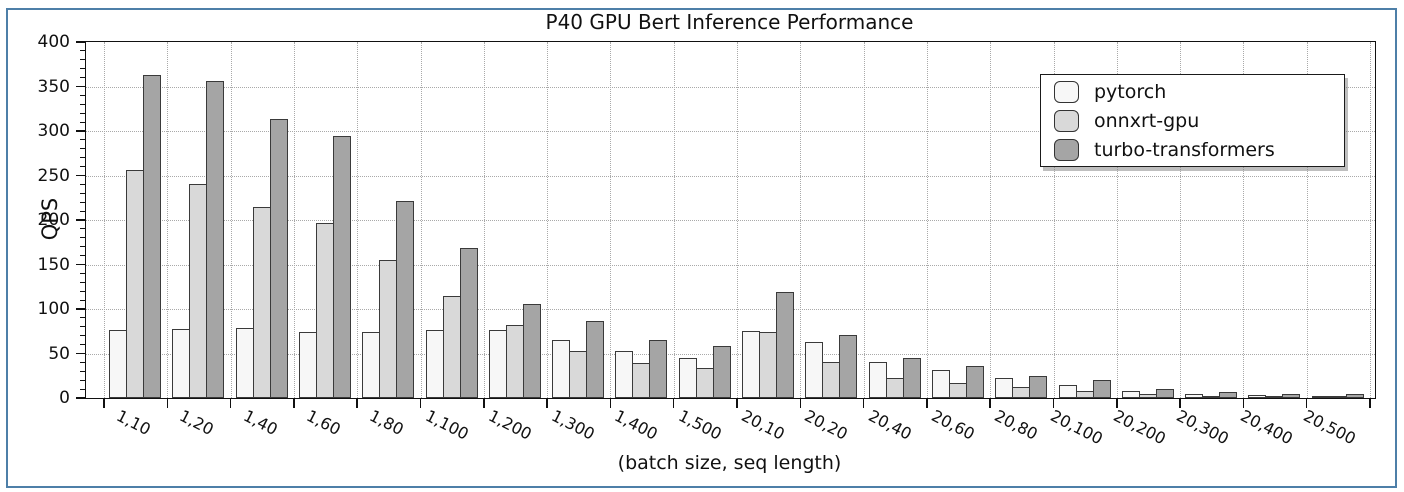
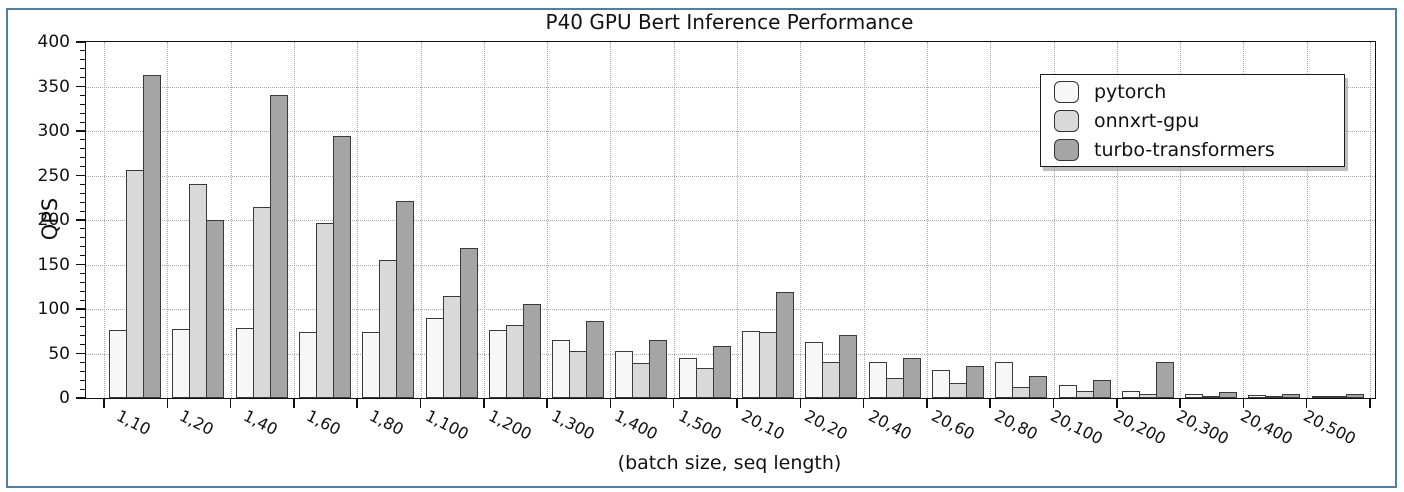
turbo-transformers/1,20: 360 -> 200
turbo-transformers/1,40: 310 -> 340
pytorch/1,100: 80 -> 90
pytorch/20,80: 20 -> 40
turbo-transformers/20,200: 10 -> 40
